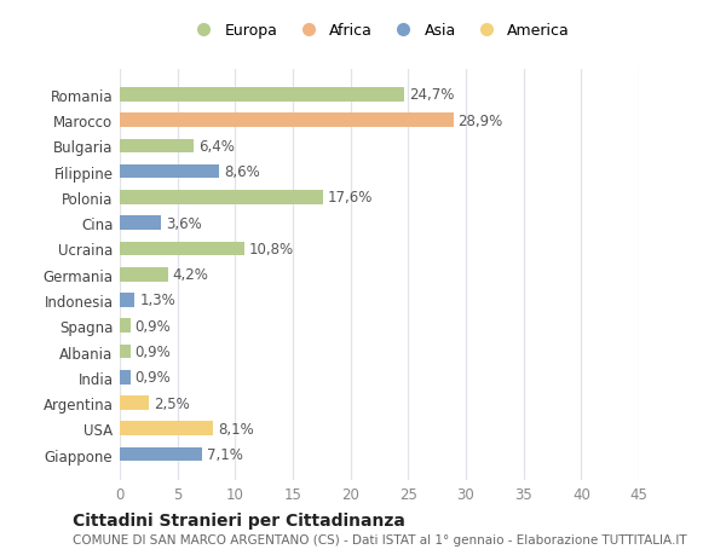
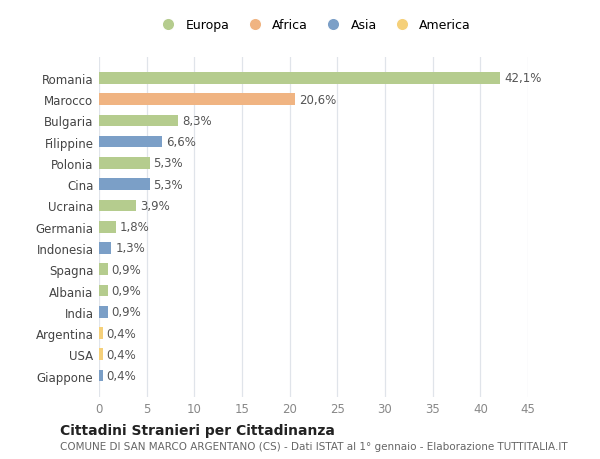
Romania: 24,7% -> 42,1%
Marocco: 28,9% -> 20,6%
Bulgaria: 6,4% -> 8,3%
Filippine: 8,6% -> 6,6%
Polonia: 17,6% -> 5,3%
Cina: 3,6% -> 5,3%
Ucraina: 10,8% -> 3,9%
Germania: 4,2% -> 1,8%
Argentina: 2,5% -> 0,4%
USA: 8,1% -> 0,4%
Giappone: 7,1% -> 0,4%
